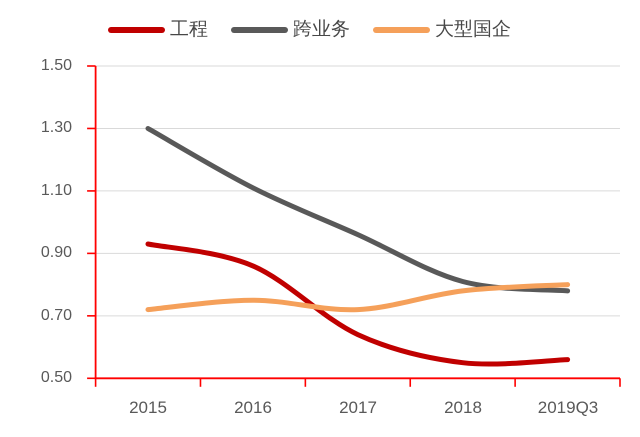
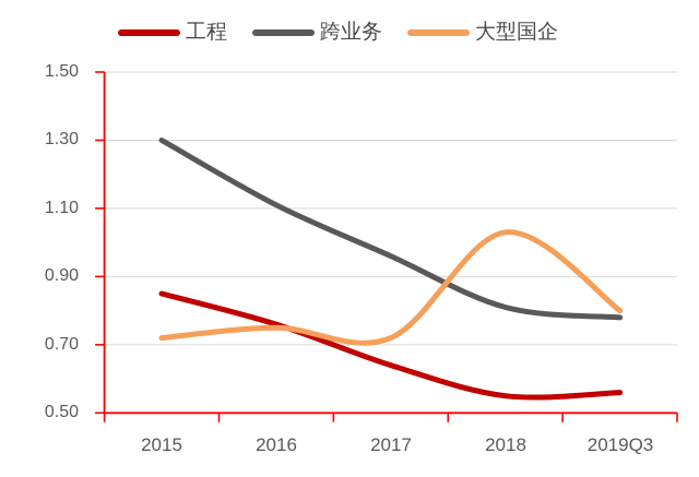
工程/2015: 0.93 -> 0.85
工程/2016: 0.86 -> 0.76
大型国企/2018: 0.78 -> 1.03
